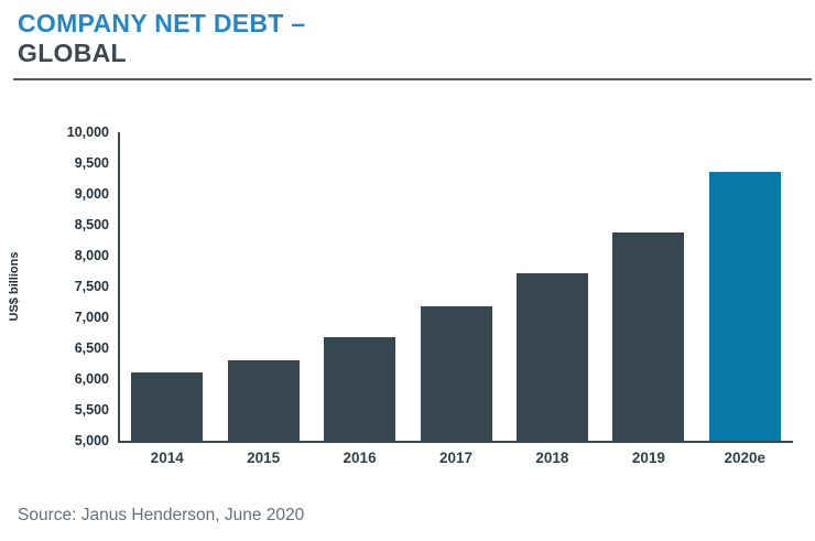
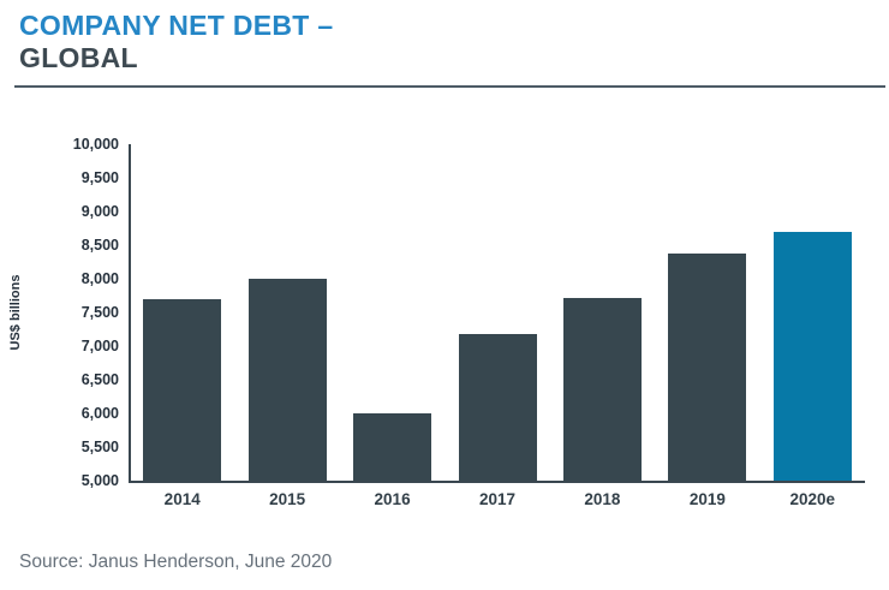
2014: 6100 -> 7700
2015: 6300 -> 8000
2016: 6700 -> 6000
2020e: 9400 -> 8700
